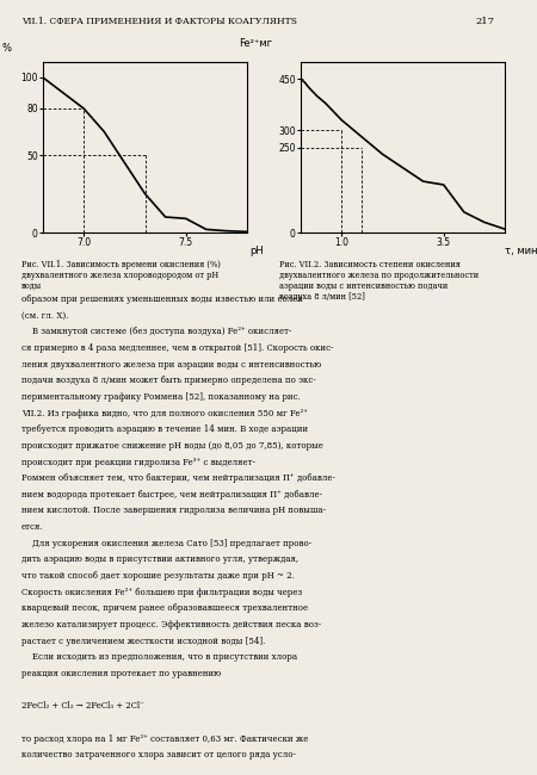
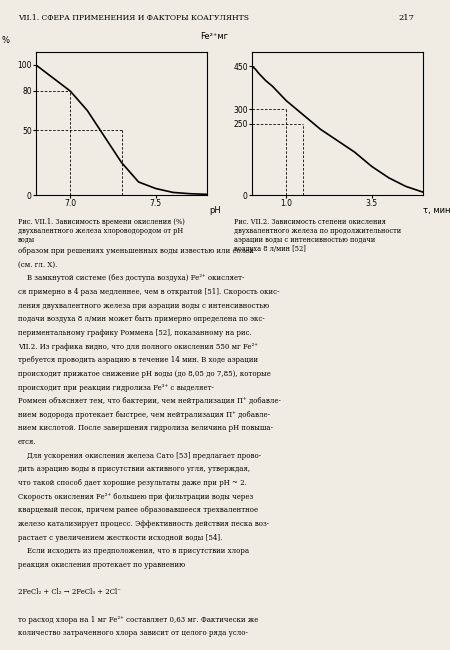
7.5: 9 -> 5
3.5: 140 -> 100
